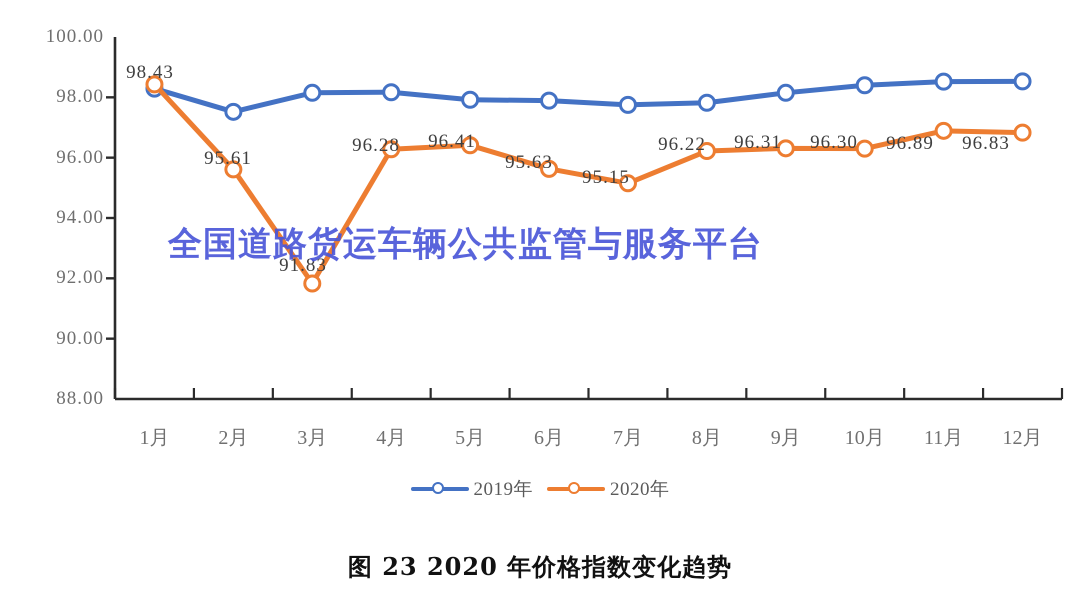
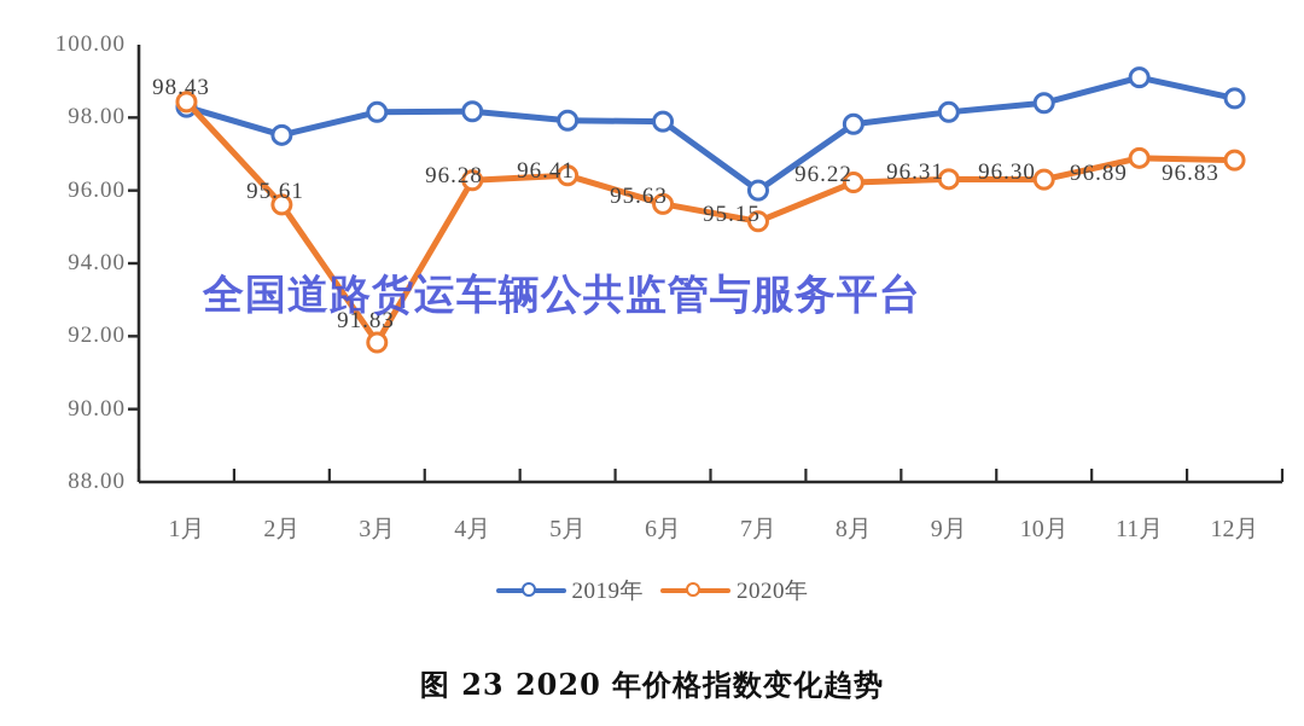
2019年/7月: 97.8 -> 96.0
2019年/11月: 98.5 -> 99.1
